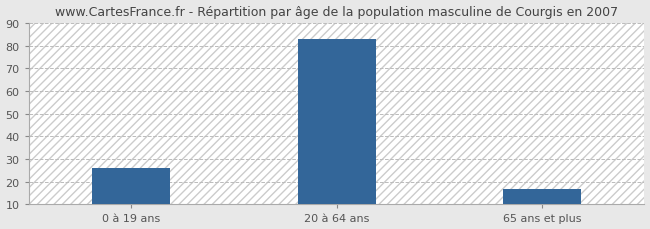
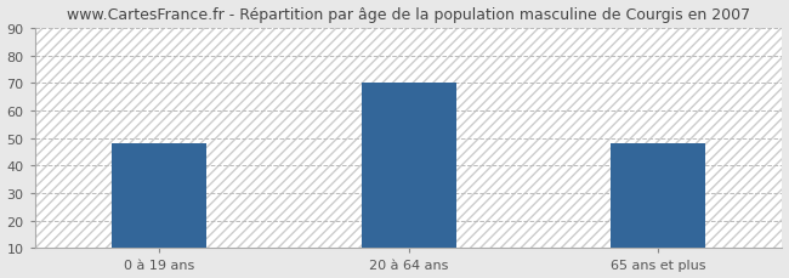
0 à 19 ans: 26 -> 48
20 à 64 ans: 83 -> 70
65 ans et plus: 17 -> 48
